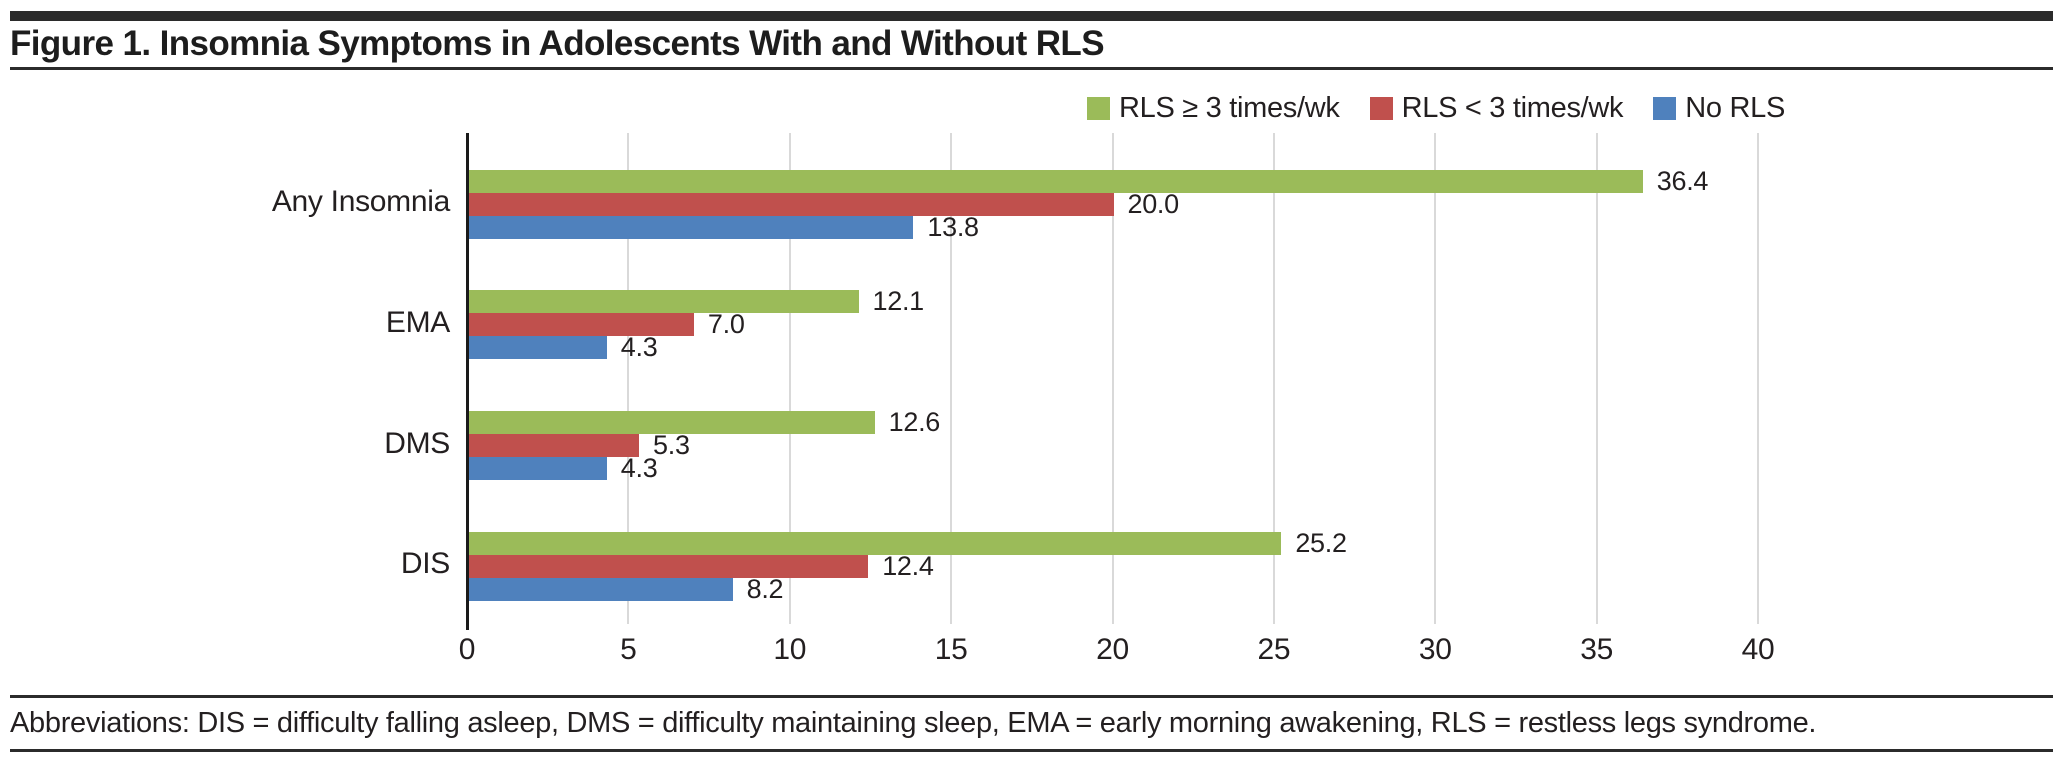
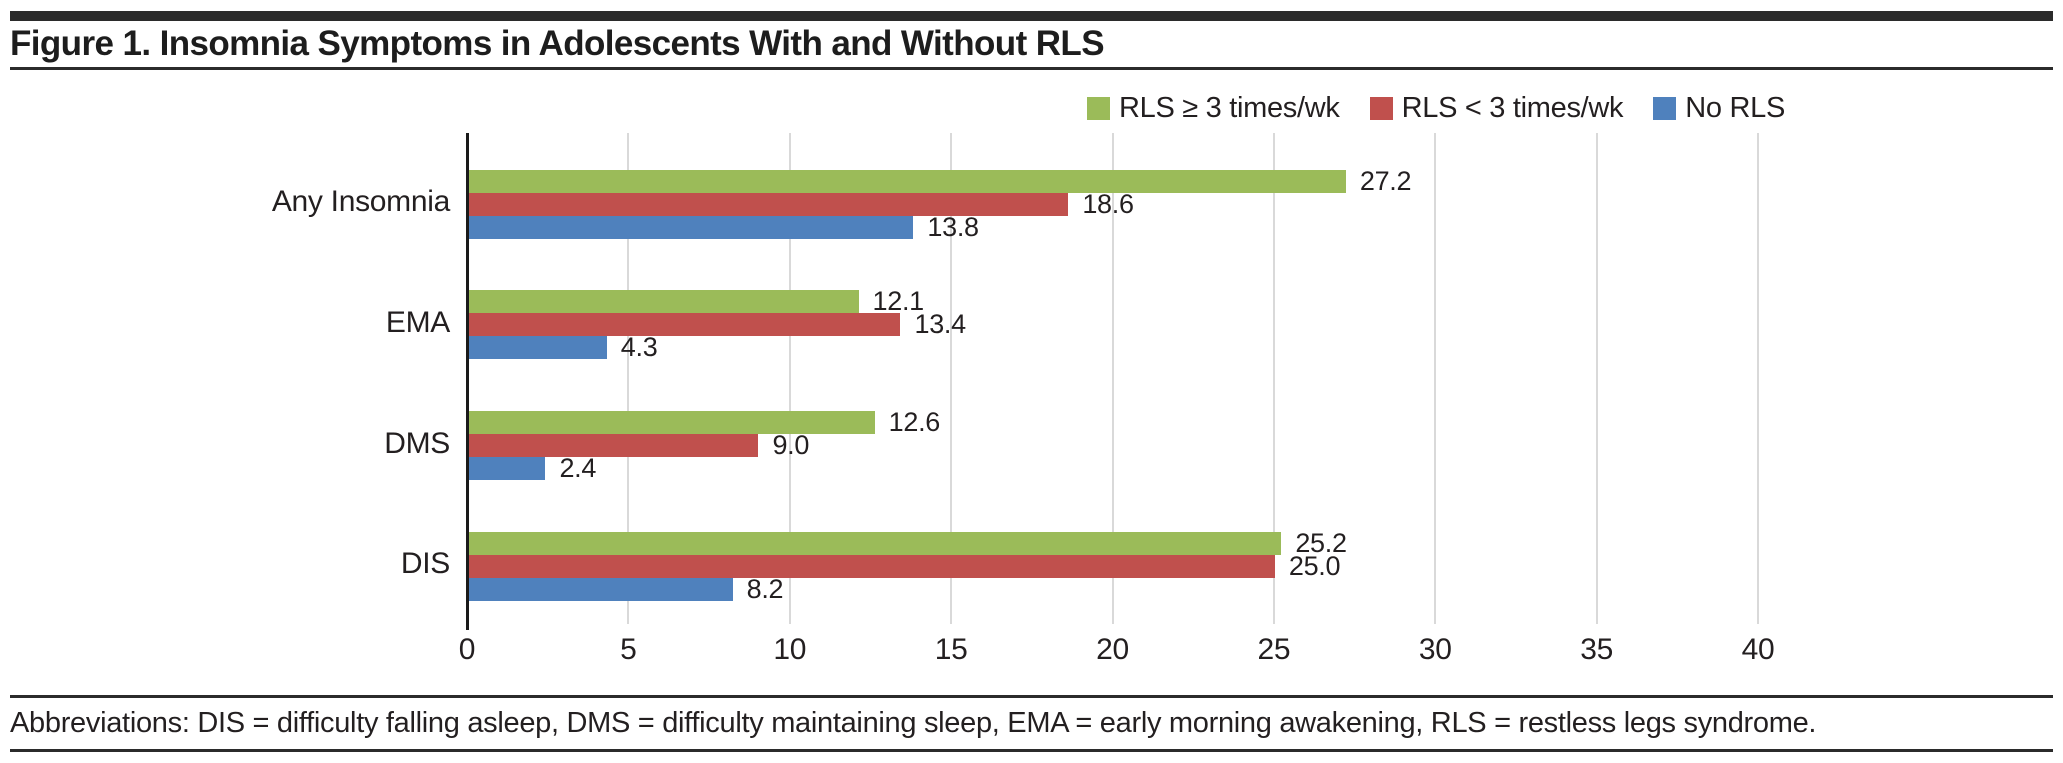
RLS ≥ 3 times/wk/Any Insomnia: 36.4 -> 27.2
RLS < 3 times/wk/Any Insomnia: 20.0 -> 18.6
RLS < 3 times/wk/EMA: 7.0 -> 13.4
RLS < 3 times/wk/DMS: 5.3 -> 9.0
No RLS/DMS: 4.3 -> 2.4
RLS < 3 times/wk/DIS: 12.4 -> 25.0
